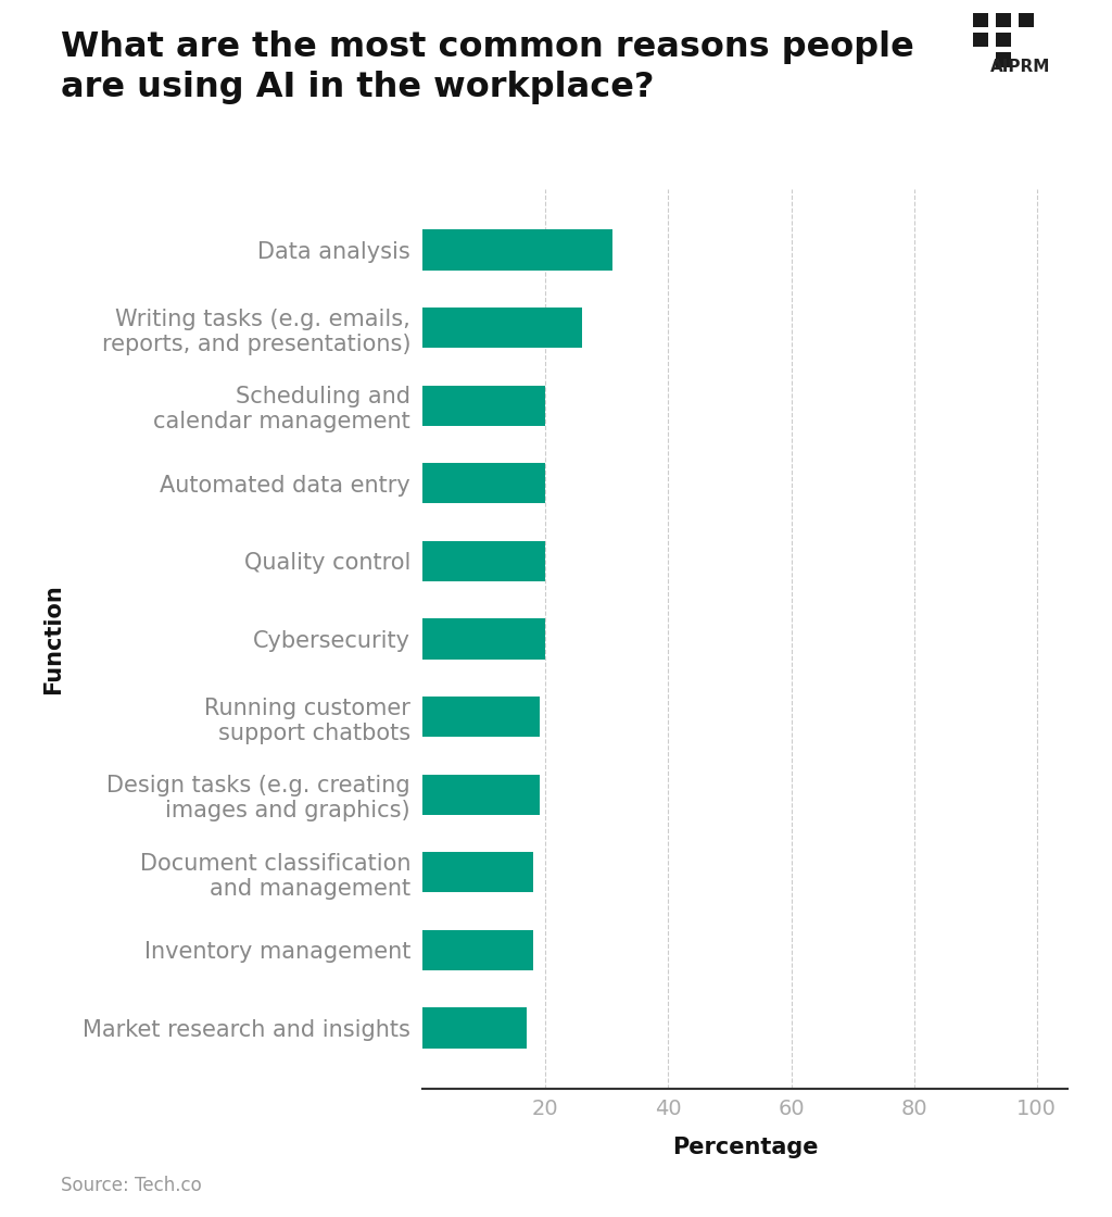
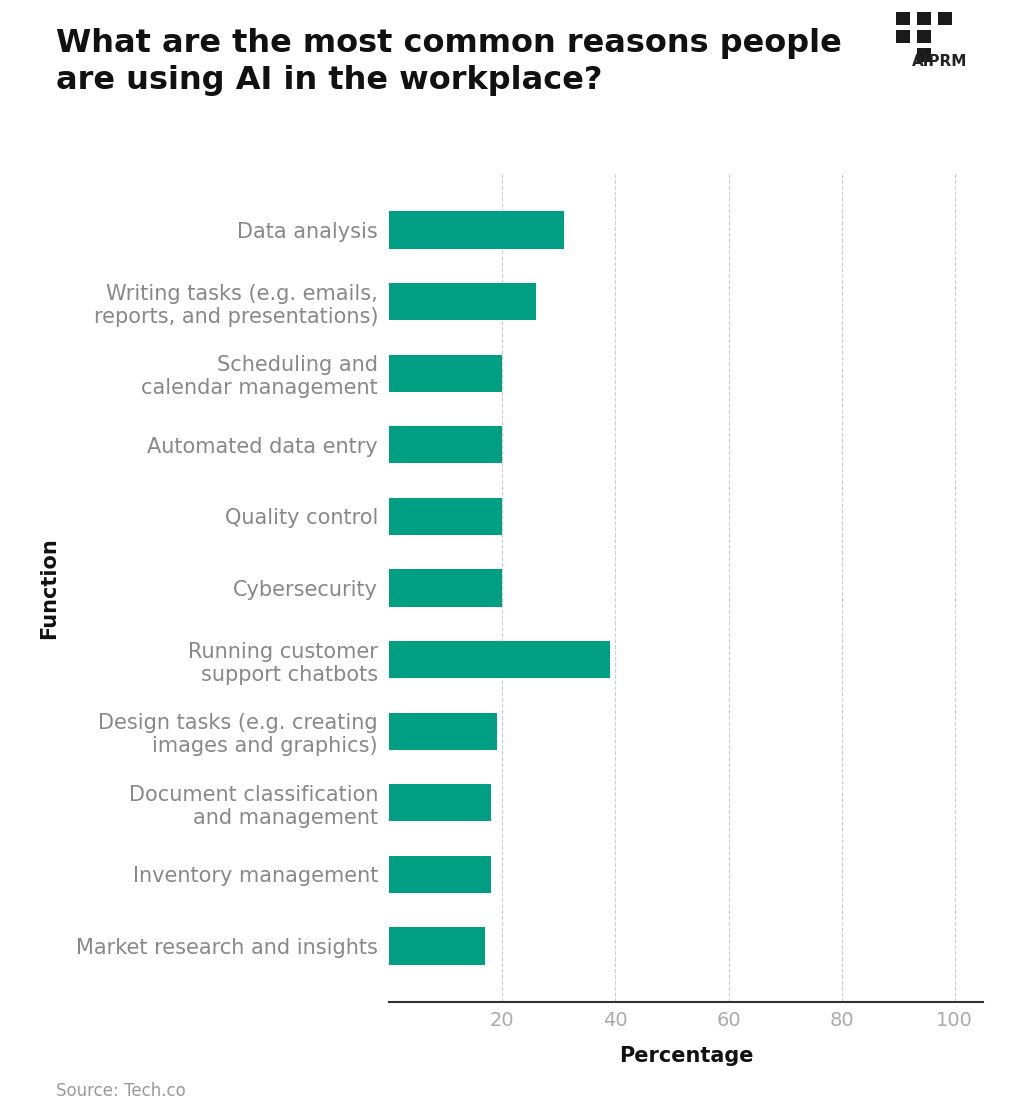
Running customer support chatbots: 19 -> 39
